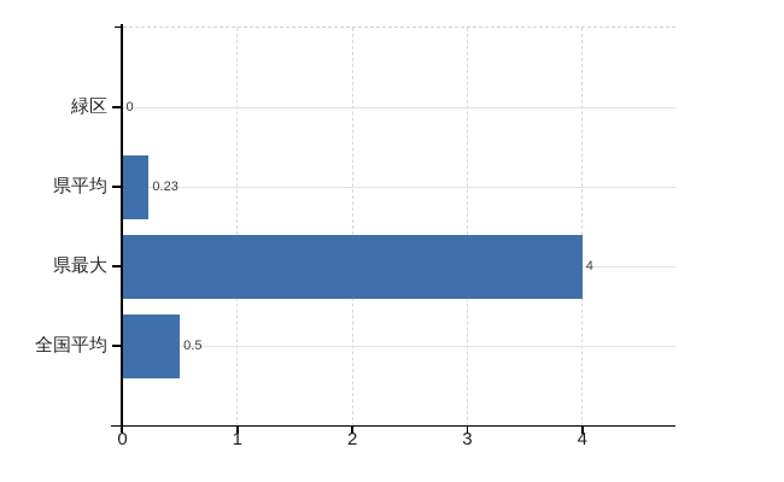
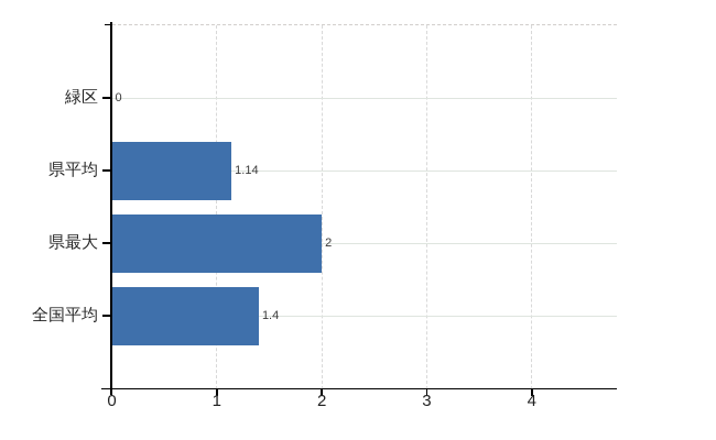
県平均: 0.23 -> 1.14
県最大: 4 -> 2
全国平均: 0.5 -> 1.4
